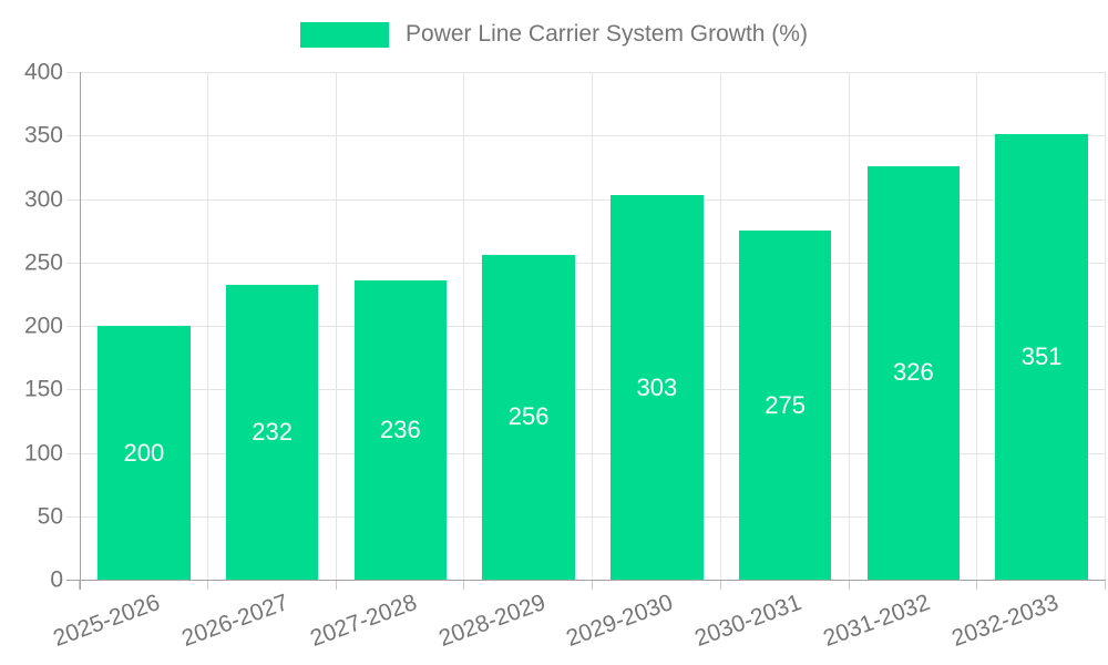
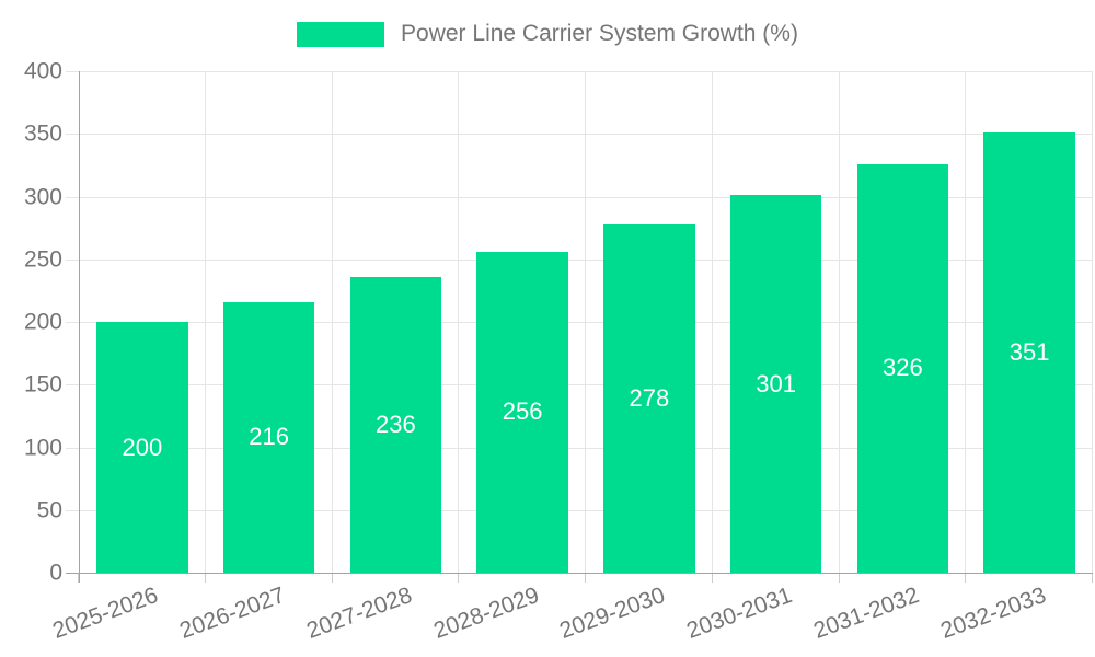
2026-2027: 232 -> 216
2029-2030: 303 -> 278
2030-2031: 275 -> 301
